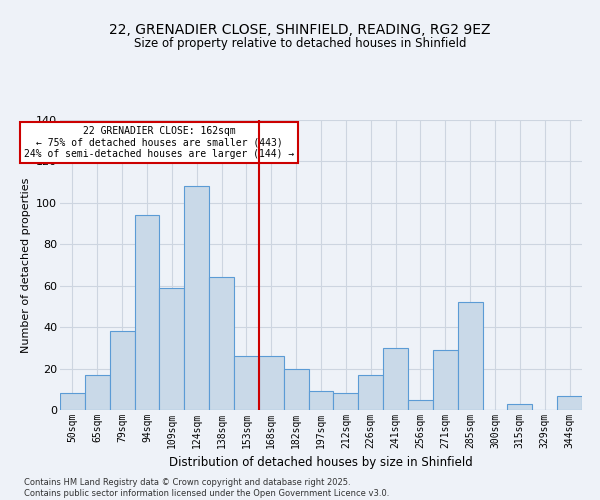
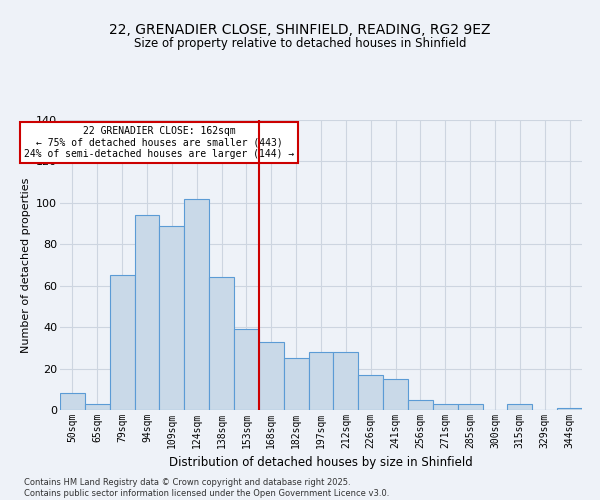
65sqm: 17 -> 3
79sqm: 38 -> 65
109sqm: 59 -> 89
124sqm: 108 -> 102
153sqm: 26 -> 39
168sqm: 26 -> 33
182sqm: 20 -> 25
197sqm: 9 -> 28
212sqm: 8 -> 28
241sqm: 30 -> 15
271sqm: 29 -> 3
285sqm: 52 -> 3
344sqm: 7 -> 1
